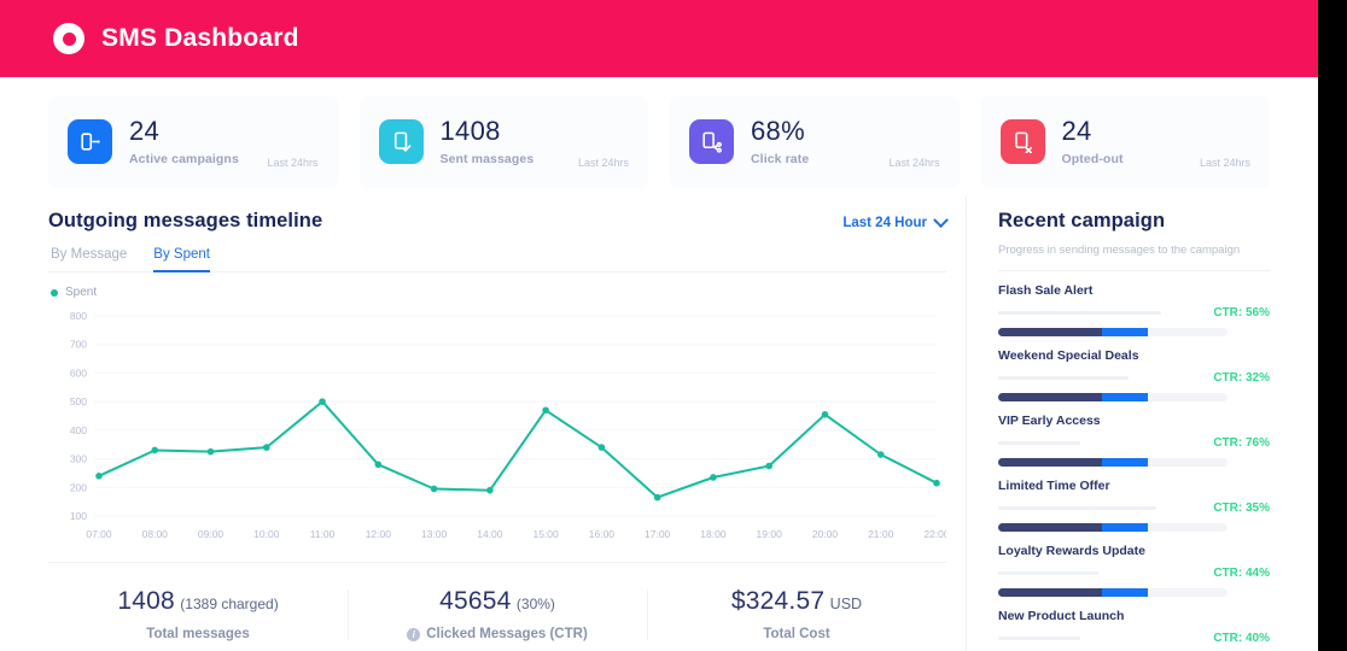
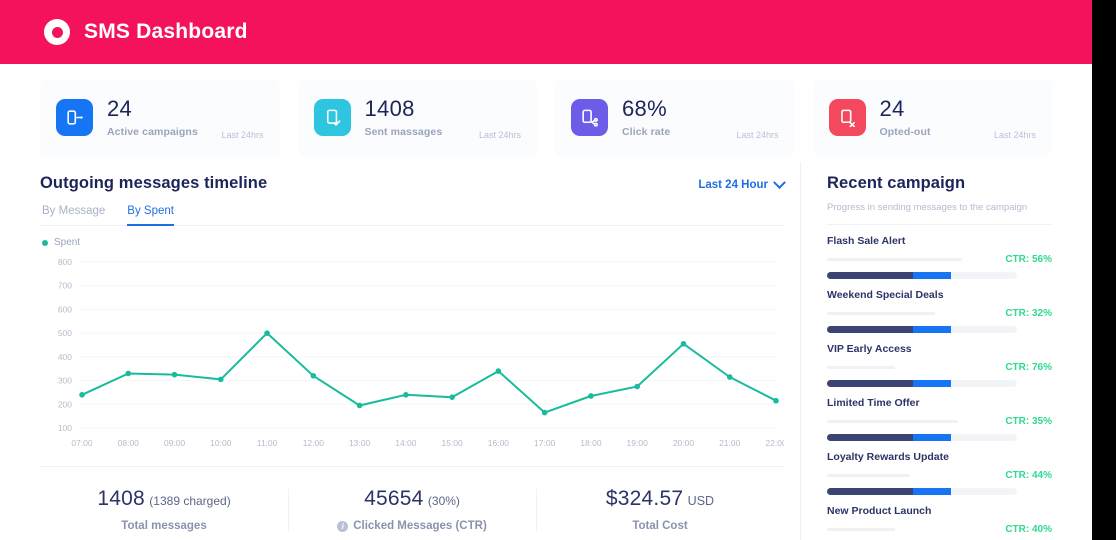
10:00: 340 -> 300
12:00: 280 -> 320
14:00: 190 -> 240
15:00: 470 -> 230
